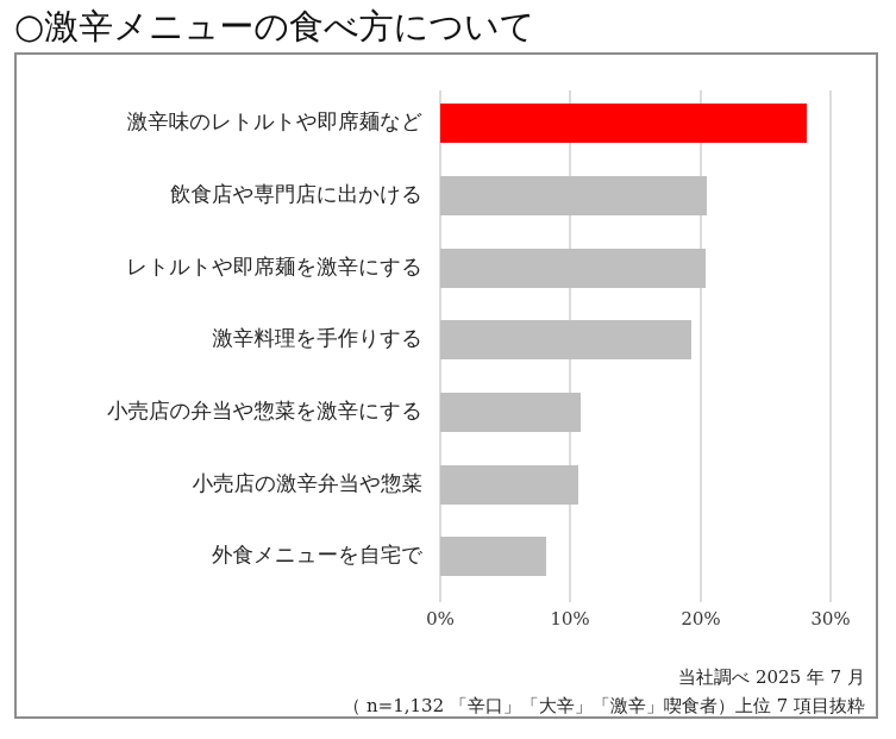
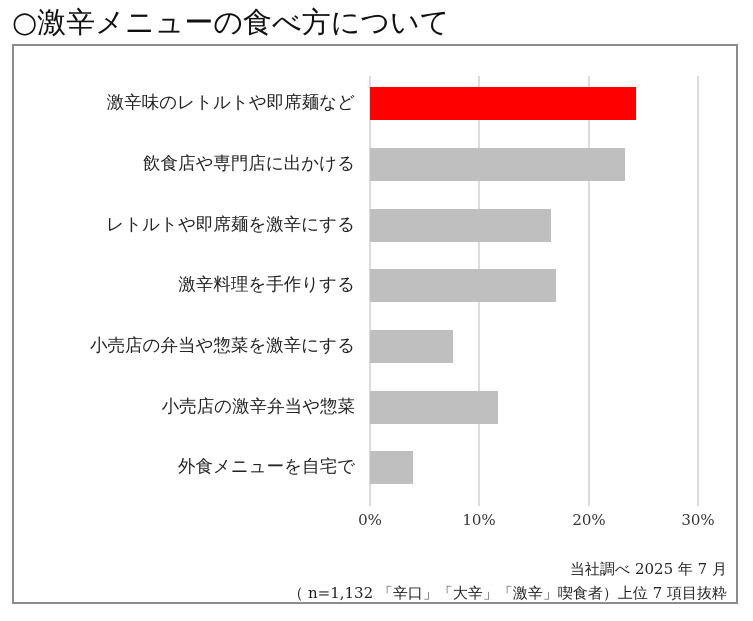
激辛味のレトルトや即席麺など: 28.2% -> 24.3%
飲食店や専門店に出かける: 20.5% -> 23.3%
レトルトや即席麺を激辛にする: 20.4% -> 16.6%
激辛料理を手作りする: 19.3% -> 17.0%
小売店の弁当や惣菜を激辛にする: 10.8% -> 7.6%
小売店の激辛弁当や惣菜: 10.6% -> 11.7%
外食メニューを自宅で: 8.1% -> 3.9%
